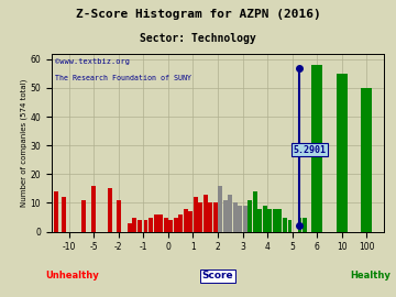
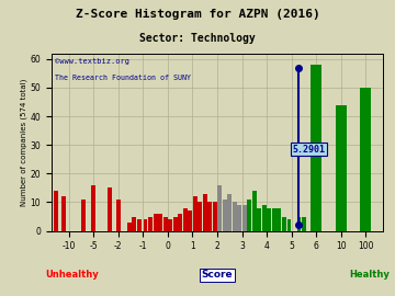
10: 55 -> 44
